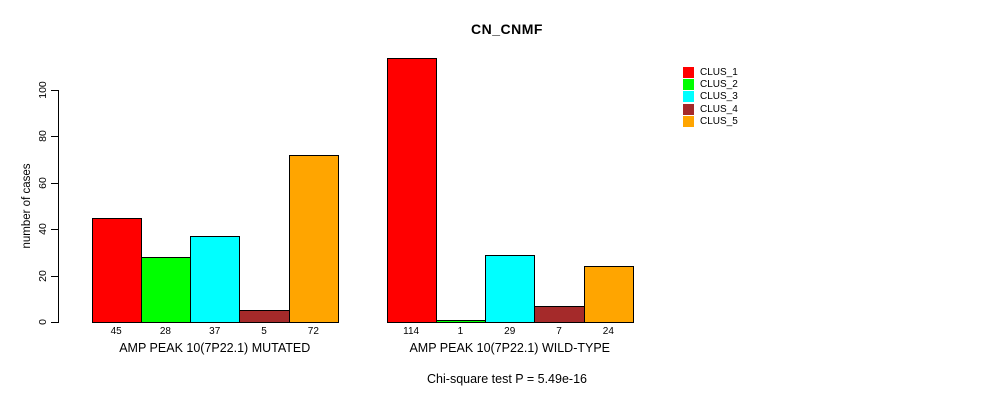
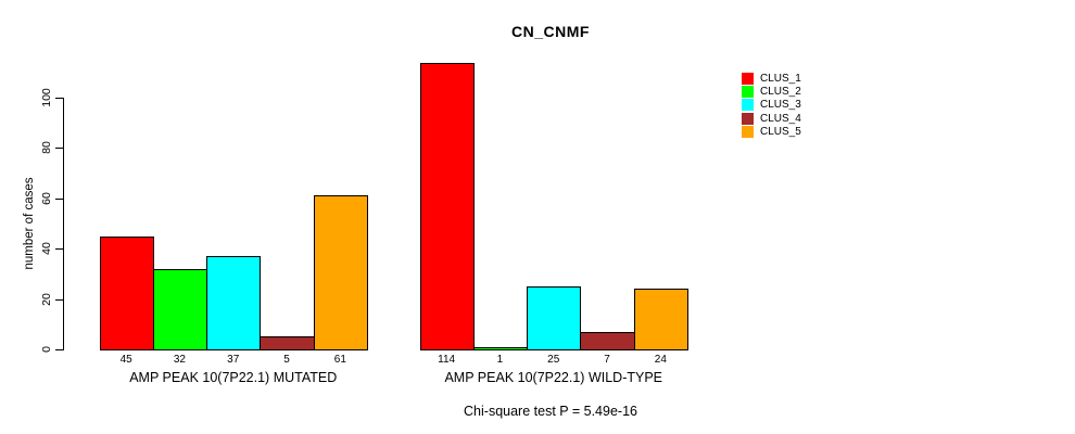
CLUS_2/AMP PEAK 10(7P22.1) MUTATED: 28 -> 32
CLUS_5/AMP PEAK 10(7P22.1) MUTATED: 72 -> 61
CLUS_3/AMP PEAK 10(7P22.1) WILD-TYPE: 29 -> 25
